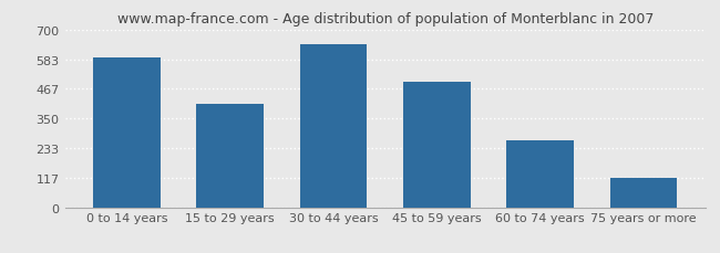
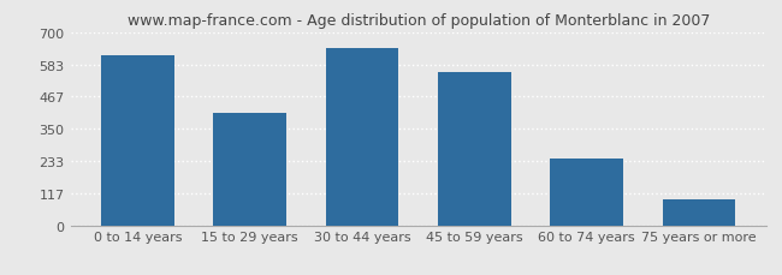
0 to 14 years: 590 -> 615
45 to 59 years: 495 -> 555
60 to 74 years: 265 -> 243
75 years or more: 115 -> 93
